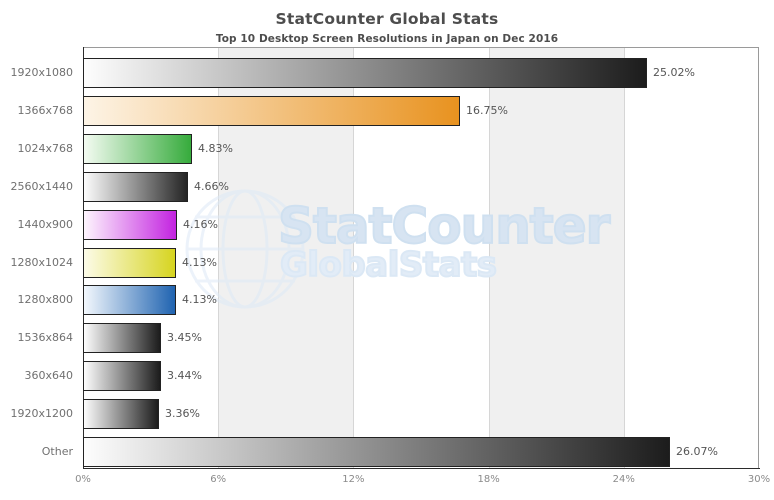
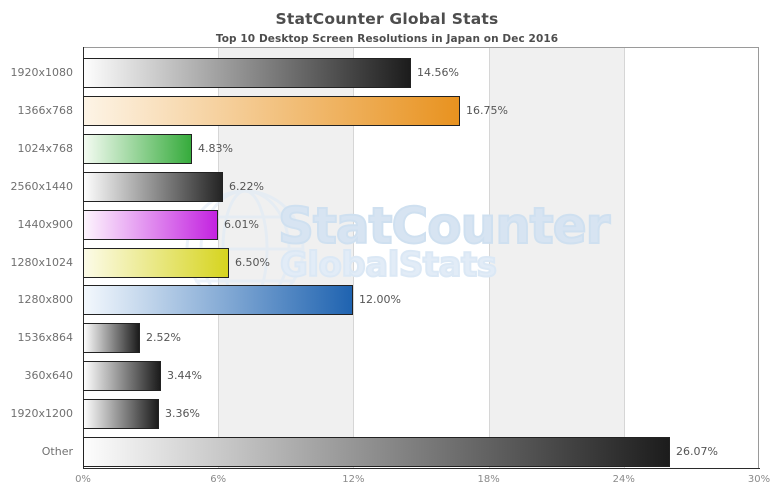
1920x1080: 25.02% -> 14.56%
2560x1440: 4.66% -> 6.22%
1440x900: 4.16% -> 6.01%
1280x1024: 4.13% -> 6.50%
1280x800: 4.13% -> 12.00%
1536x864: 3.45% -> 2.52%
